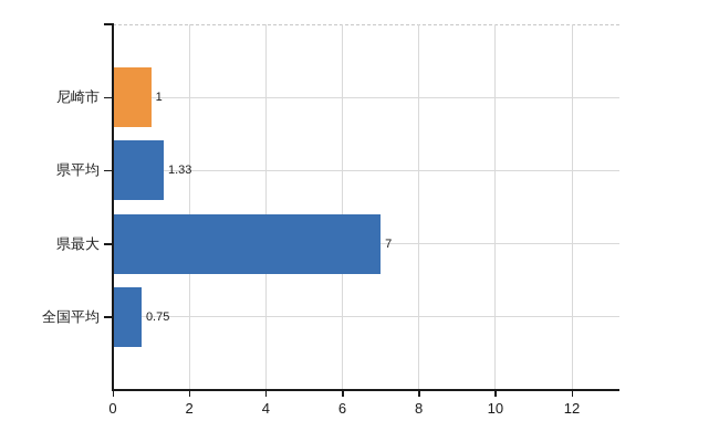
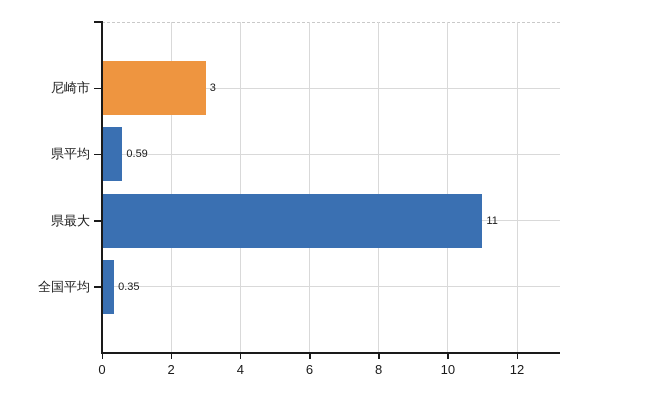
尼崎市: 1 -> 3
県平均: 1.33 -> 0.59
県最大: 7 -> 11
全国平均: 0.75 -> 0.35
